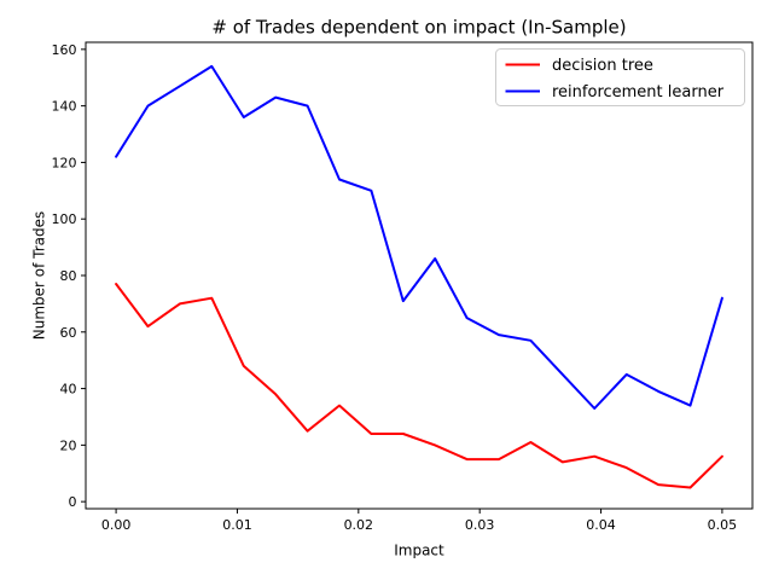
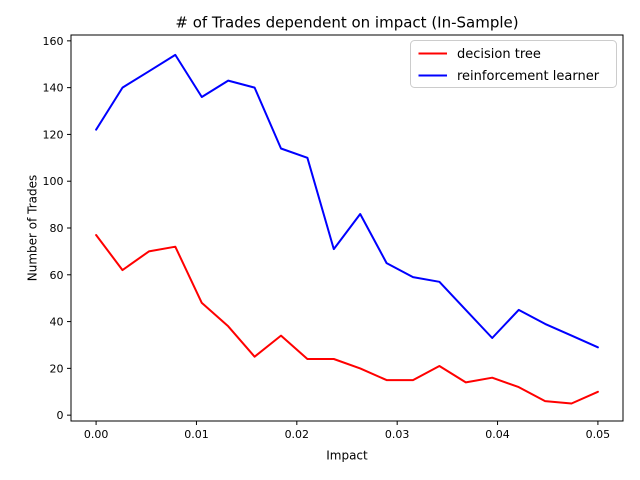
decision tree/0.05: 16 -> 10
reinforcement learner/0.05: 72 -> 29
